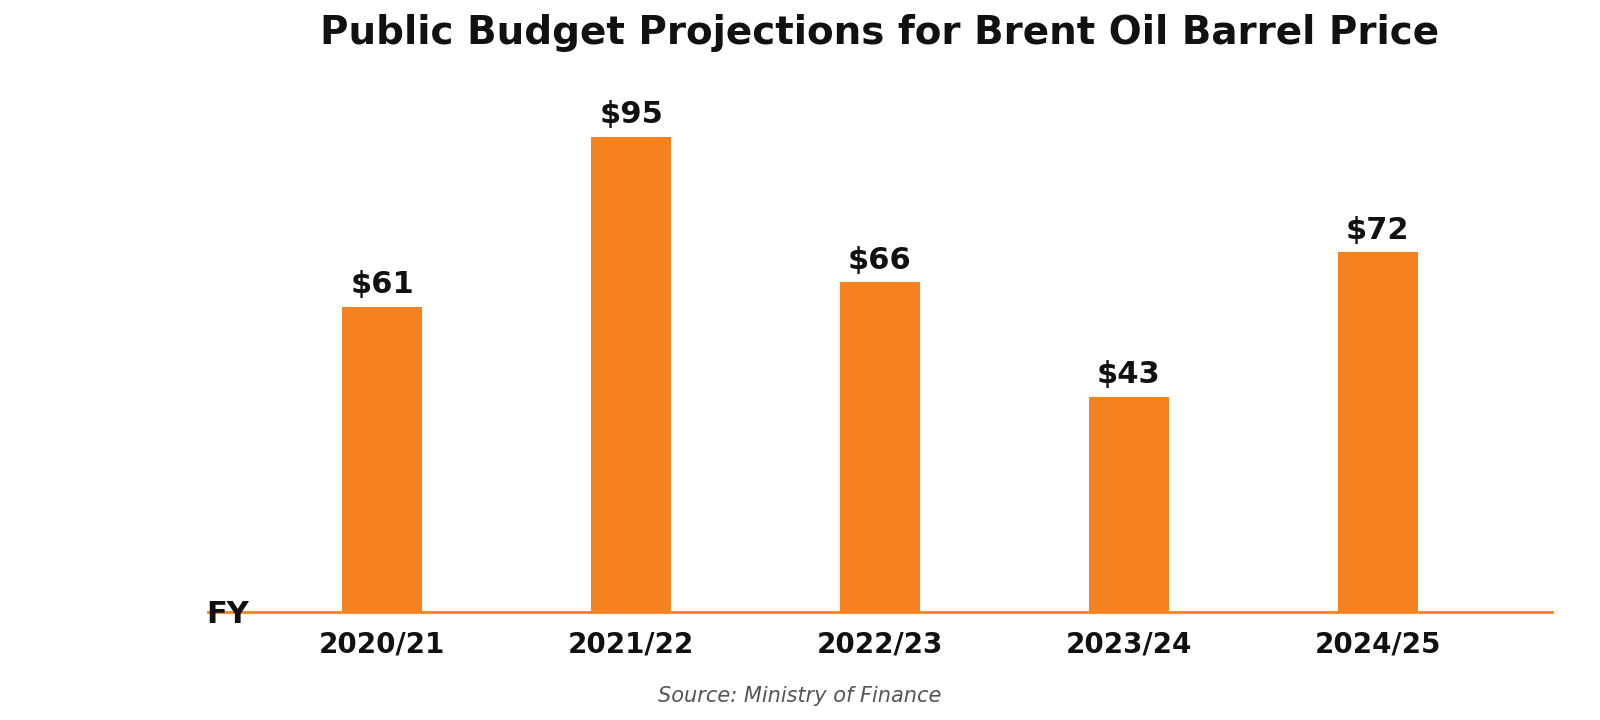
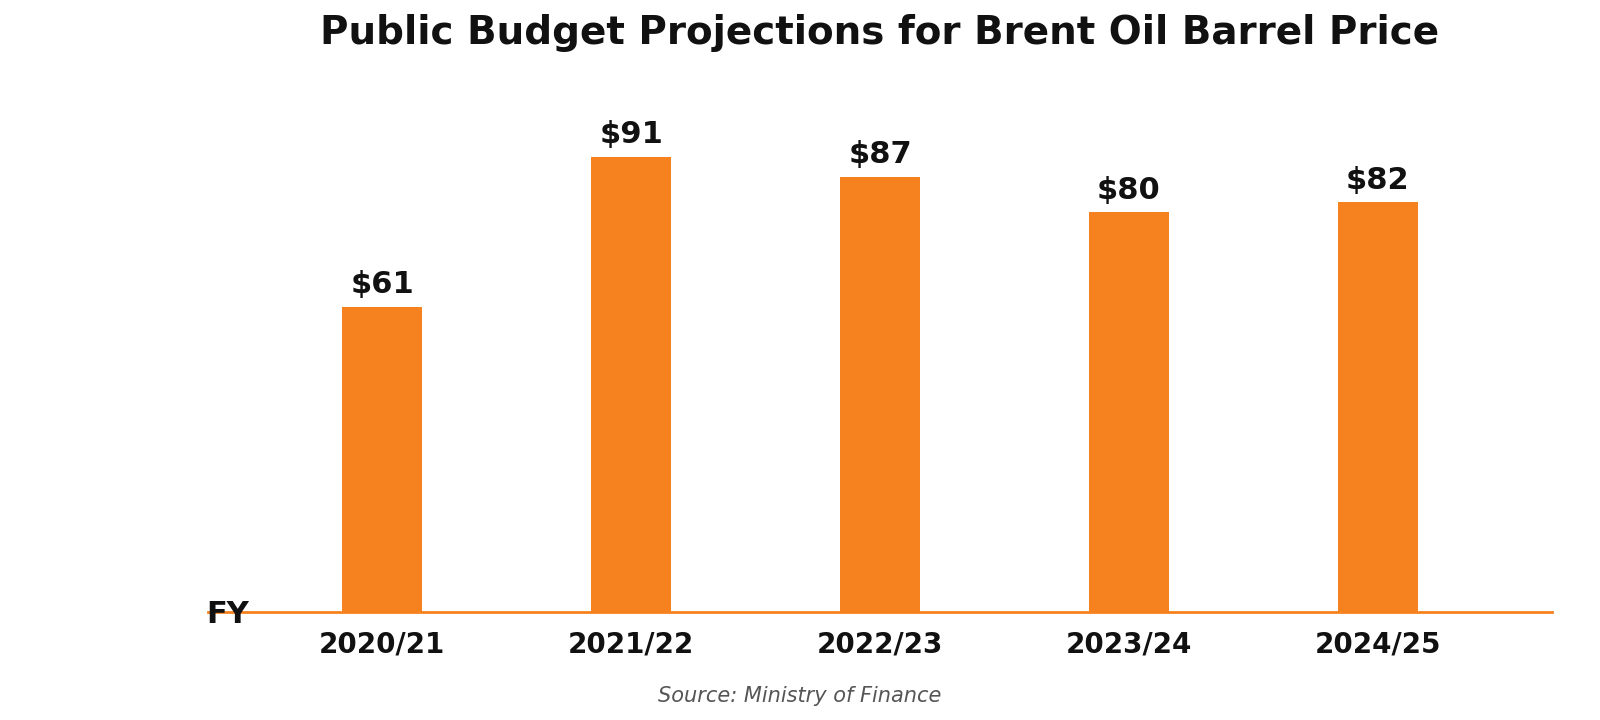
2021/22: $95 -> $91
2022/23: $66 -> $87
2023/24: $43 -> $80
2024/25: $72 -> $82
